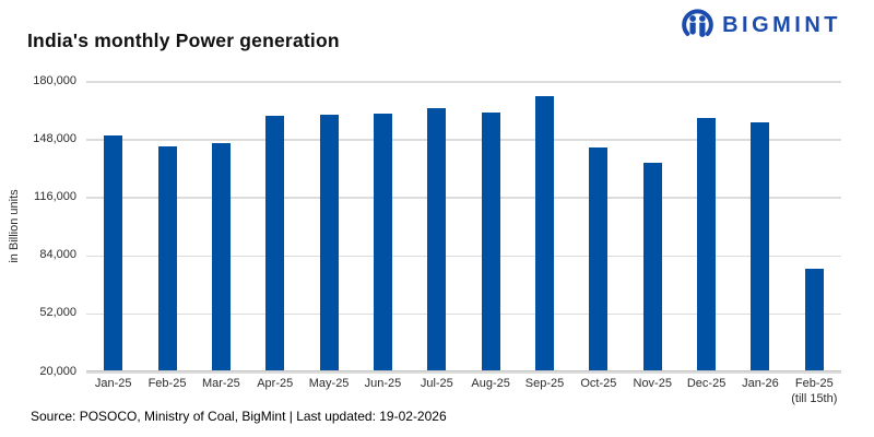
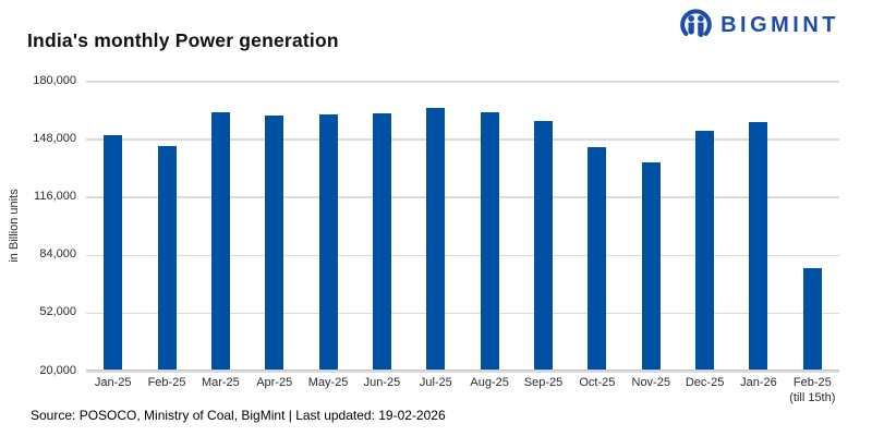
Mar-25: 145000 -> 162000
Sep-25: 171000 -> 157000
Dec-25: 159000 -> 152000
